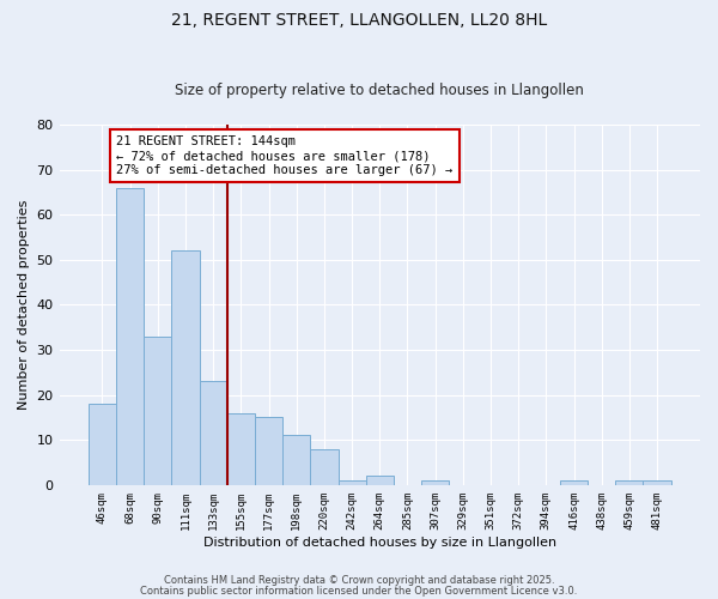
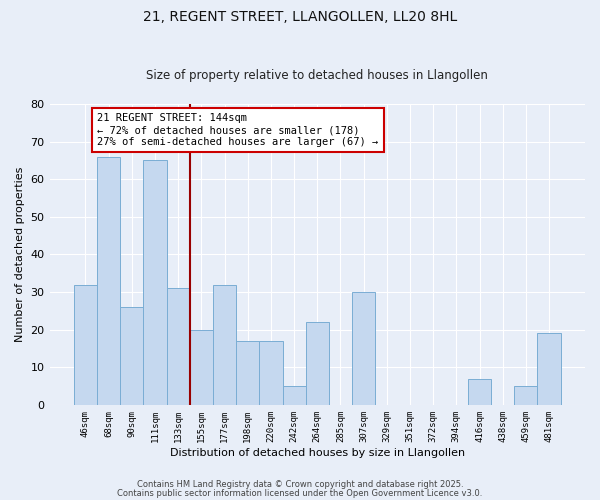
46sqm: 18 -> 32
90sqm: 33 -> 26
111sqm: 52 -> 65
133sqm: 23 -> 31
155sqm: 16 -> 20
177sqm: 15 -> 32
198sqm: 11 -> 17
220sqm: 8 -> 17
242sqm: 1 -> 5
264sqm: 2 -> 22
307sqm: 1 -> 30
416sqm: 1 -> 7
459sqm: 1 -> 5
481sqm: 1 -> 19
